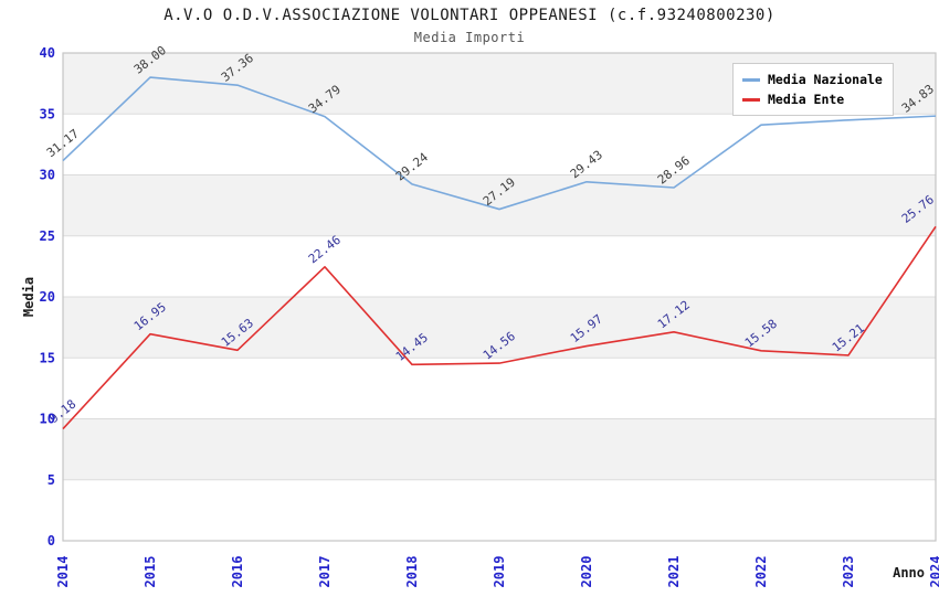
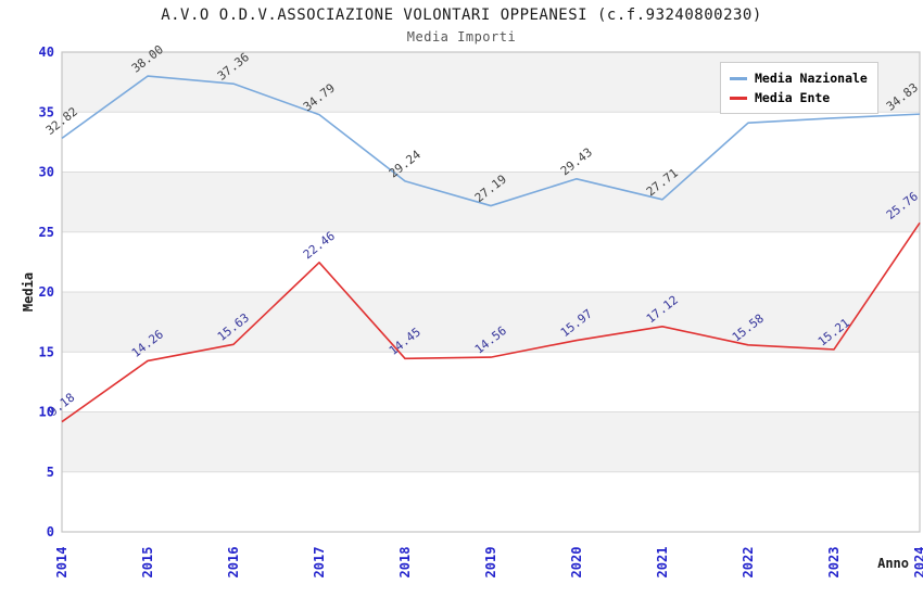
Media Nazionale/2014: 31.17 -> 32.82
Media Ente/2015: 16.95 -> 14.26
Media Nazionale/2021: 28.96 -> 27.71
